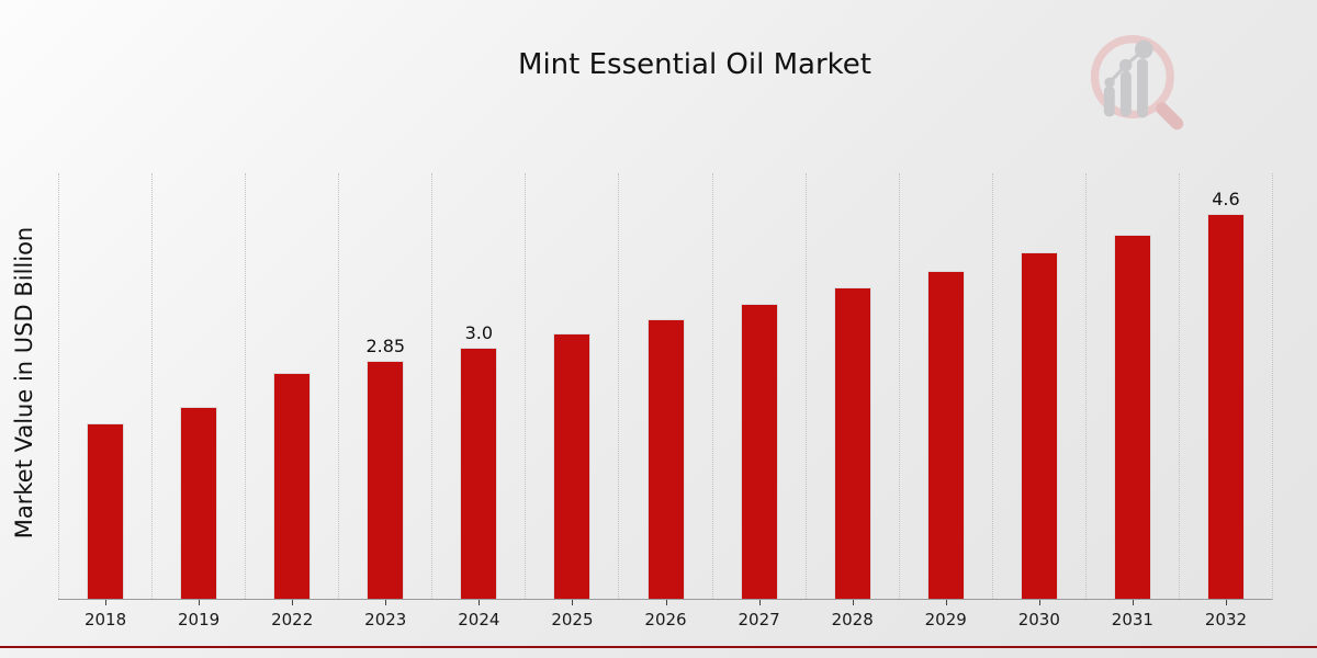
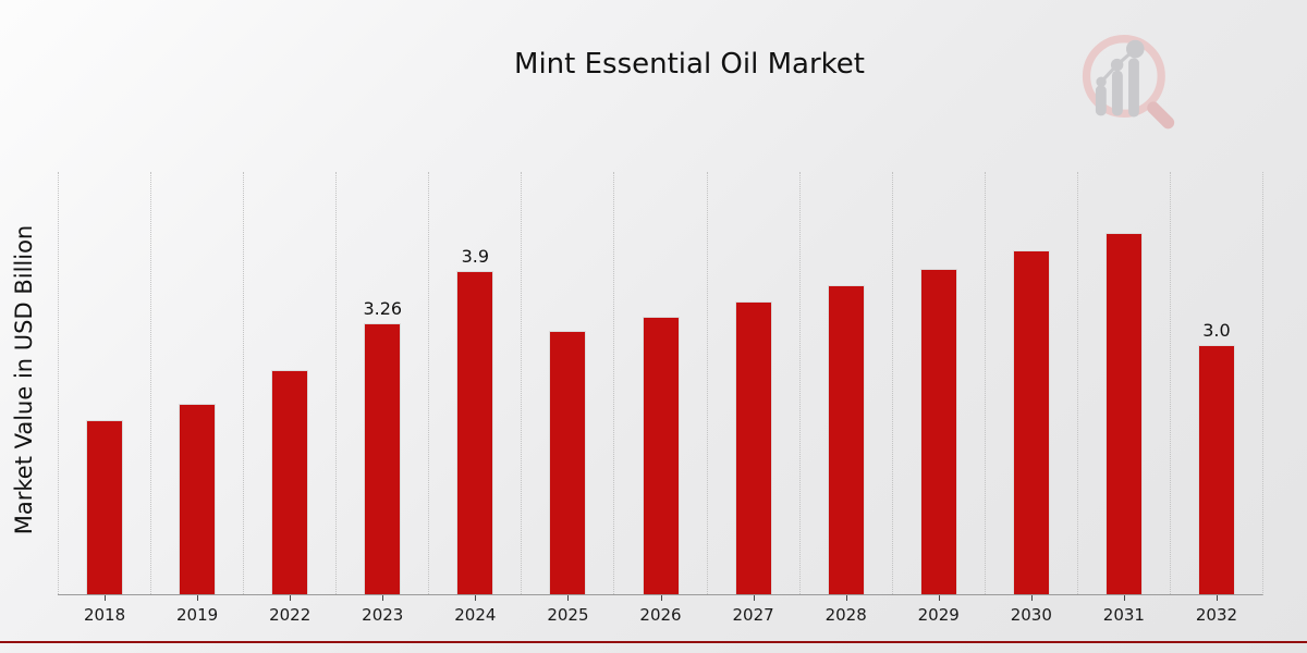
2023: 2.85 -> 3.26
2024: 3.0 -> 3.9
2032: 4.6 -> 3.0
